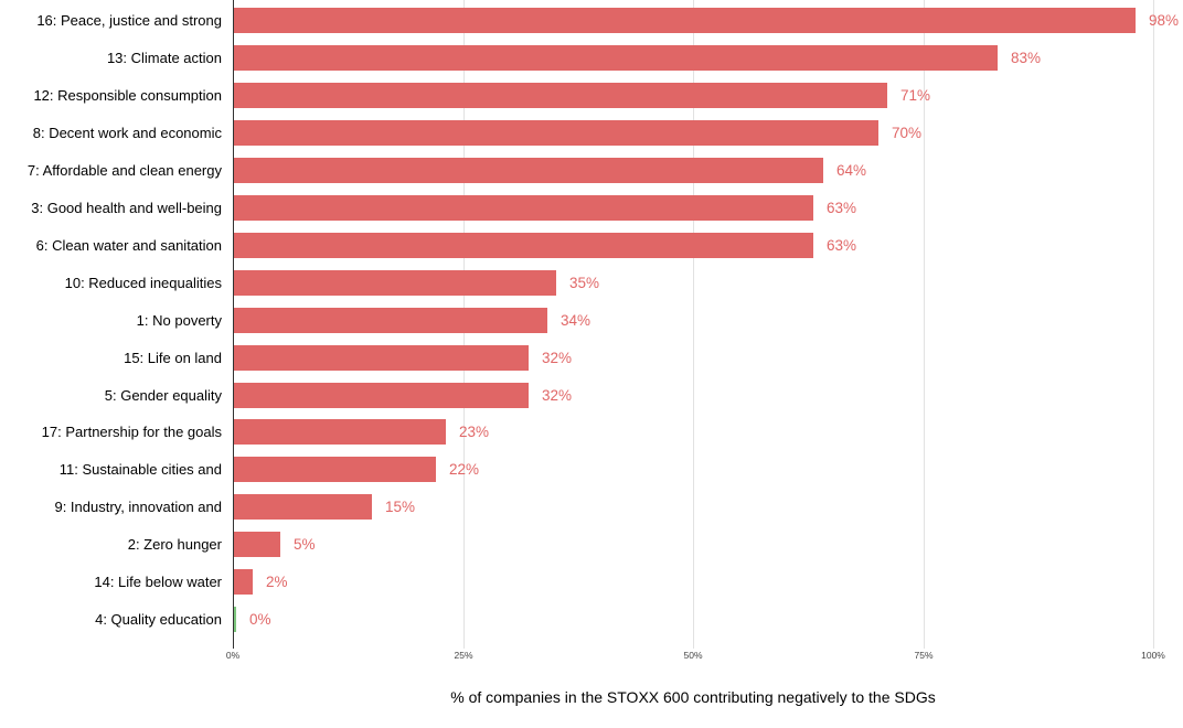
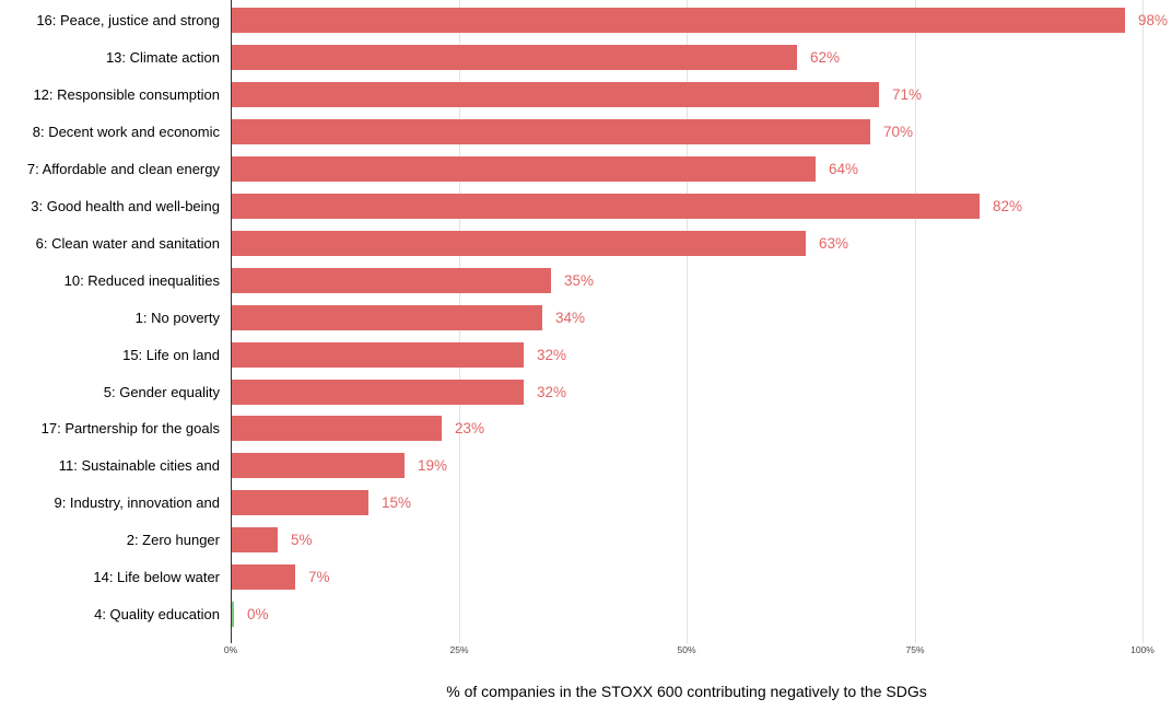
13: Climate action: 83% -> 62%
3: Good health and well-being: 63% -> 82%
11: Sustainable cities and: 22% -> 19%
14: Life below water: 2% -> 7%
